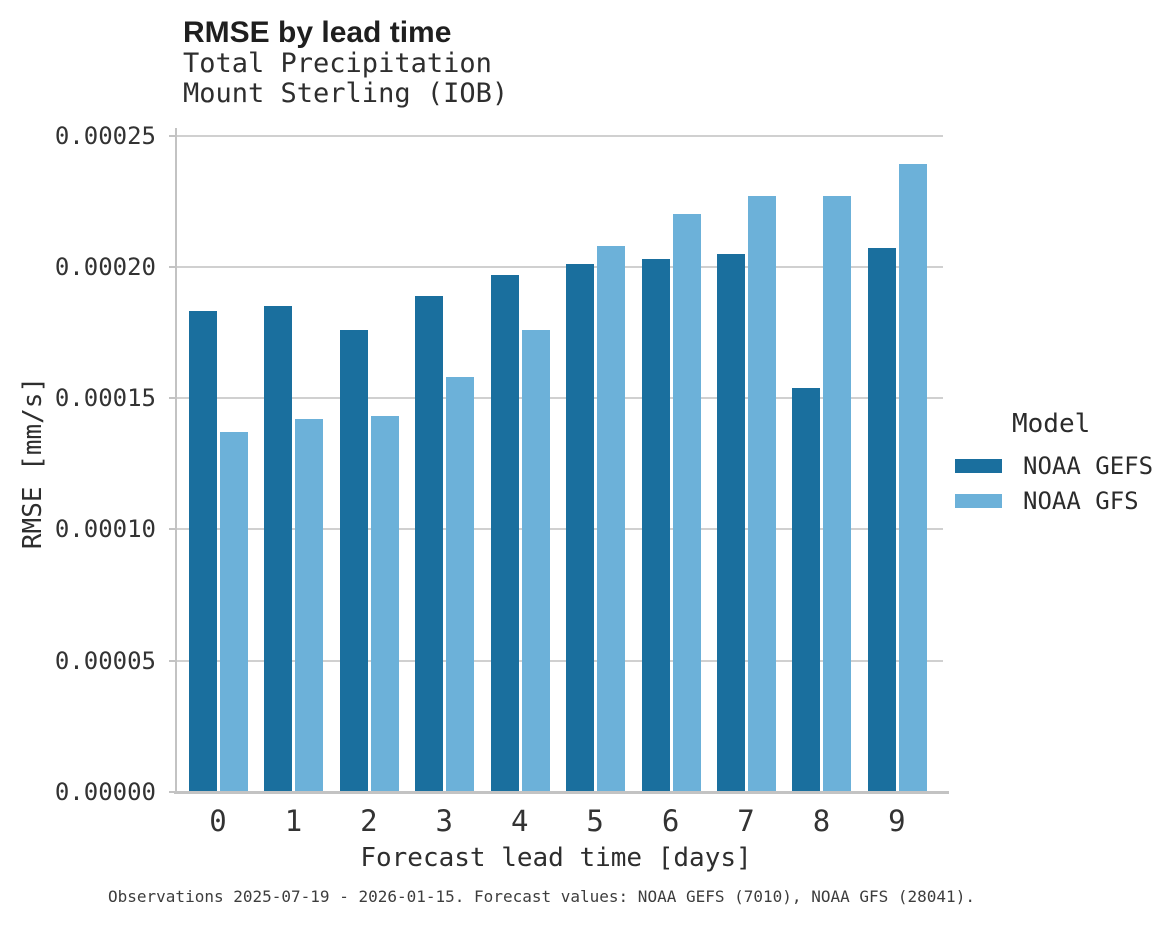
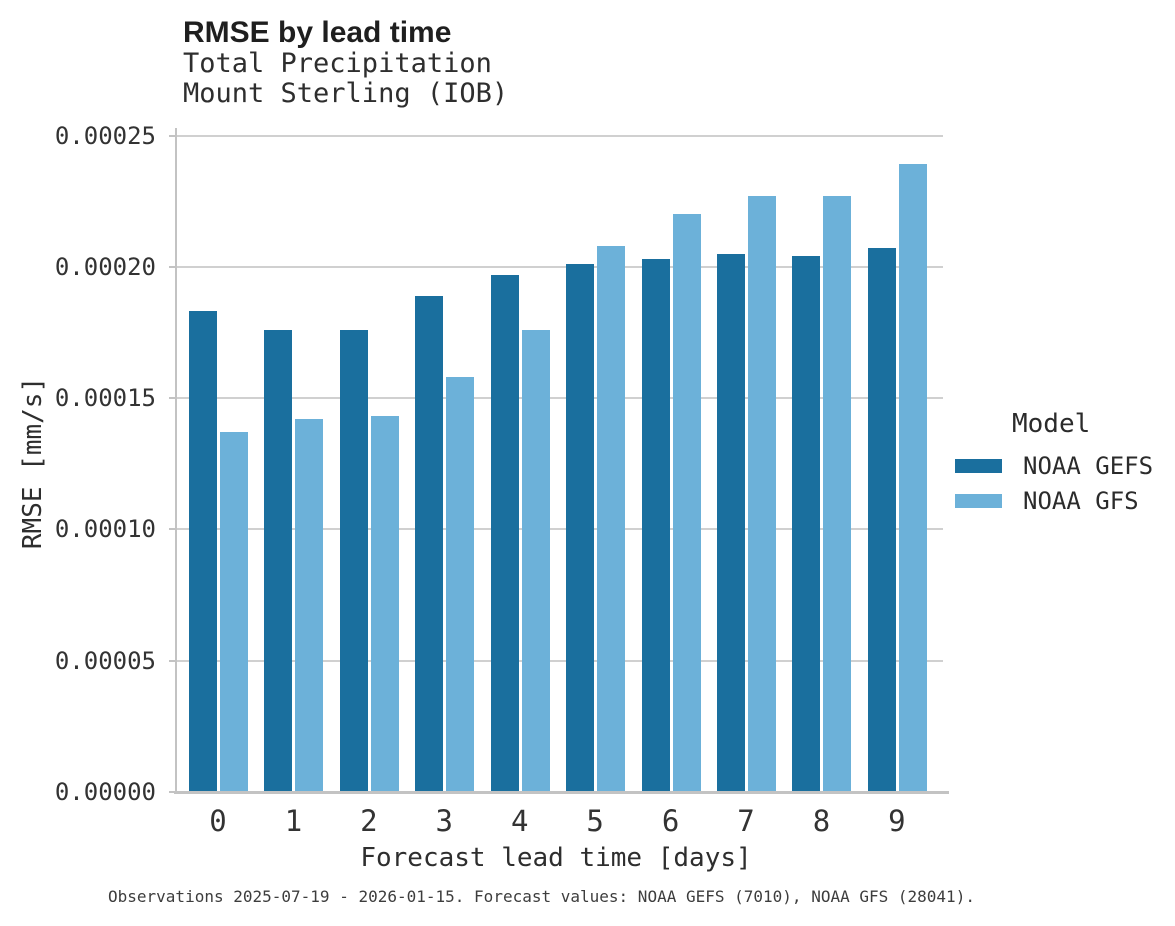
NOAA GEFS/1: 0.000185 -> 0.000176
NOAA GEFS/8: 0.000154 -> 0.000204
